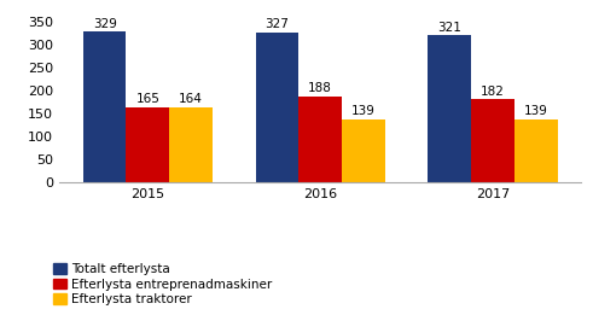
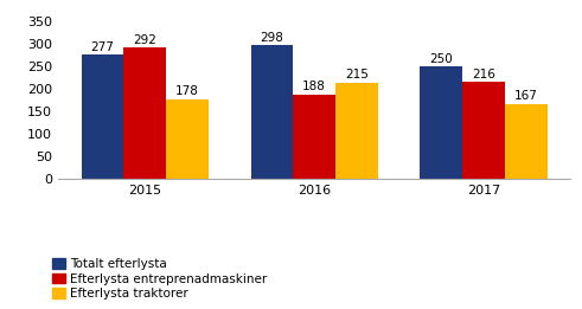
Totalt efterlysta/2015: 329 -> 277
Efterlysta entreprenadmaskiner/2015: 165 -> 292
Efterlysta traktorer/2015: 164 -> 178
Totalt efterlysta/2016: 327 -> 298
Efterlysta traktorer/2016: 139 -> 215
Totalt efterlysta/2017: 321 -> 250
Efterlysta entreprenadmaskiner/2017: 182 -> 216
Efterlysta traktorer/2017: 139 -> 167
